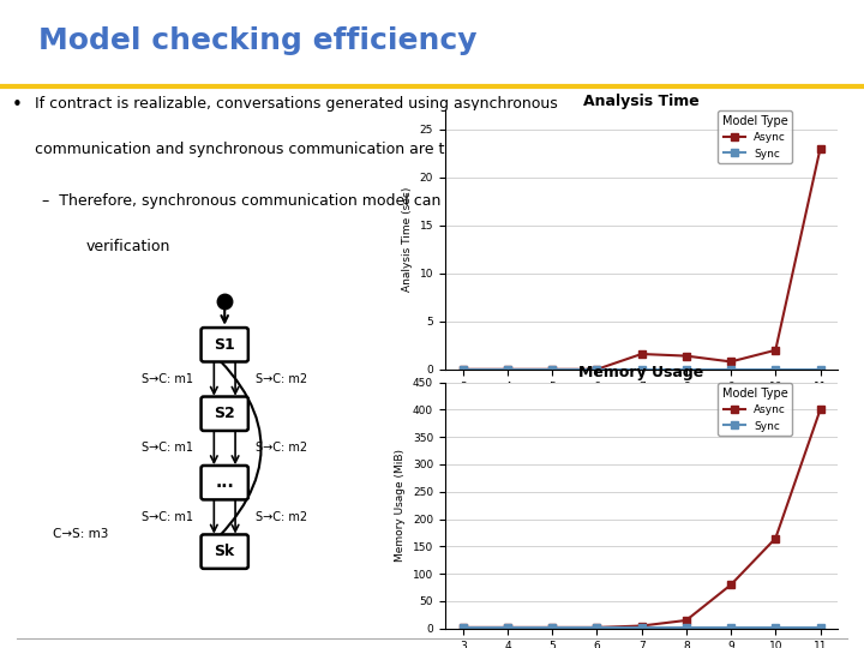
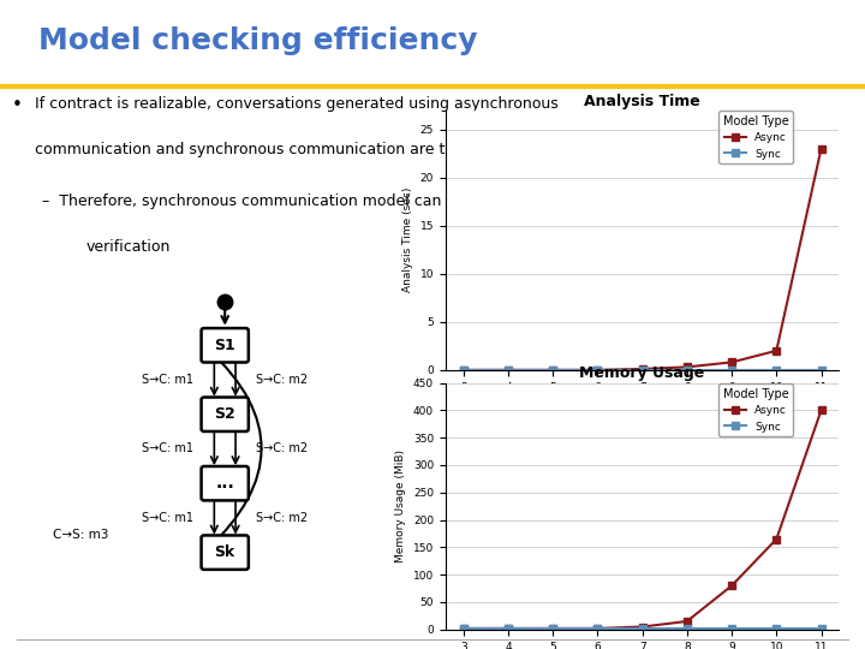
Analysis Time/Async/7: 1.6 -> 0.1
Analysis Time/Async/8: 1.4 -> 0.3
